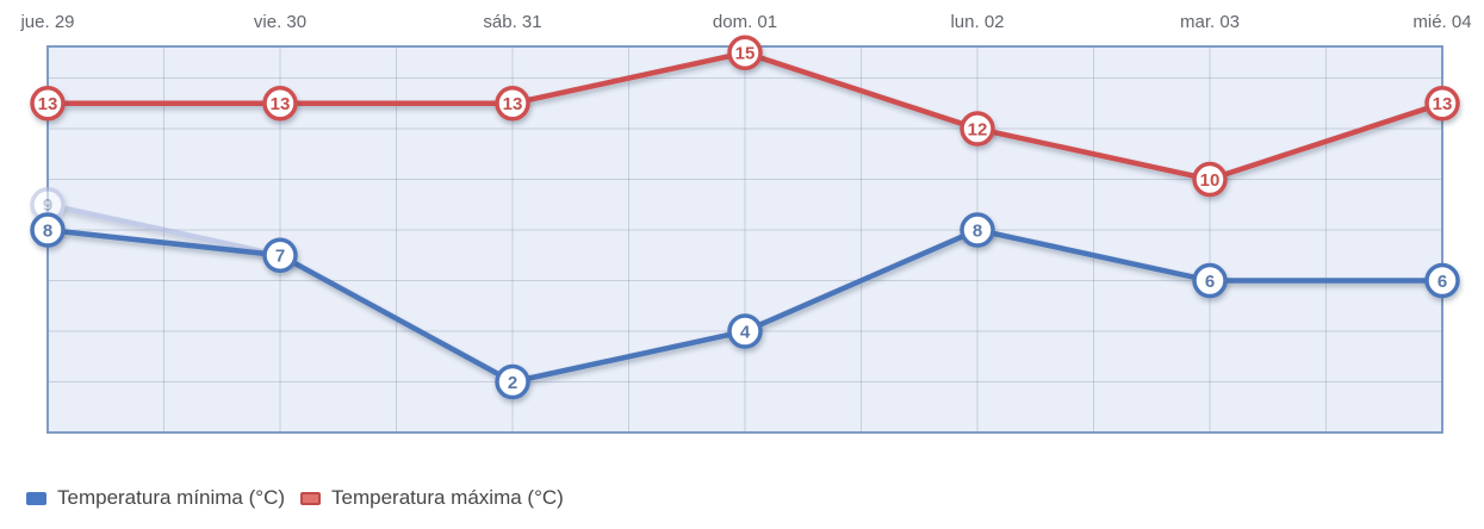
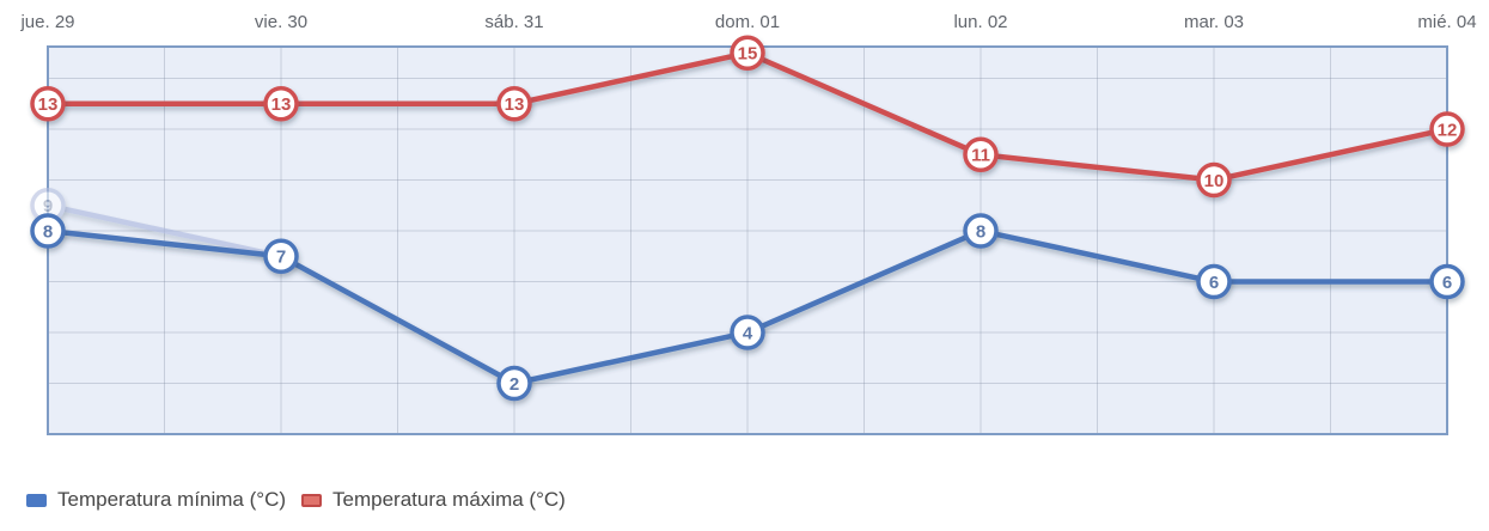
Temperatura máxima (°C)/lun. 02: 12 -> 11
Temperatura máxima (°C)/mié. 04: 13 -> 12
